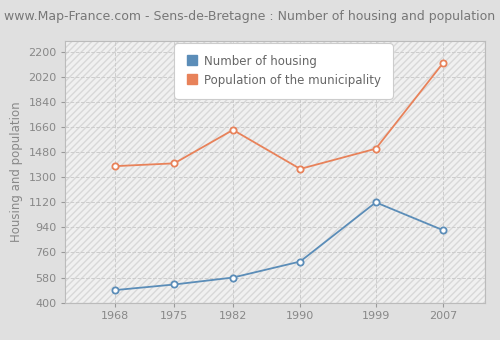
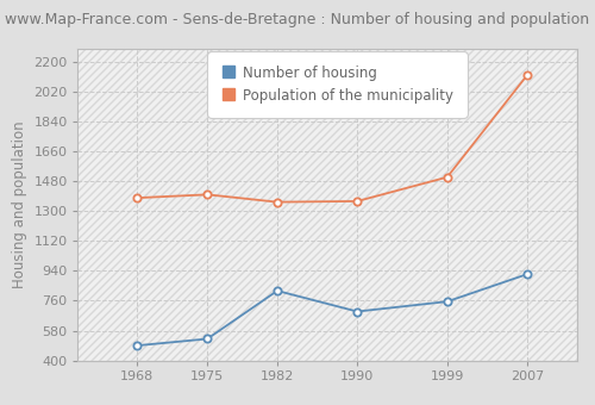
Number of housing/1982: 580 -> 820
Population of the municipality/1982: 1640 -> 1360
Number of housing/1999: 1120 -> 760
